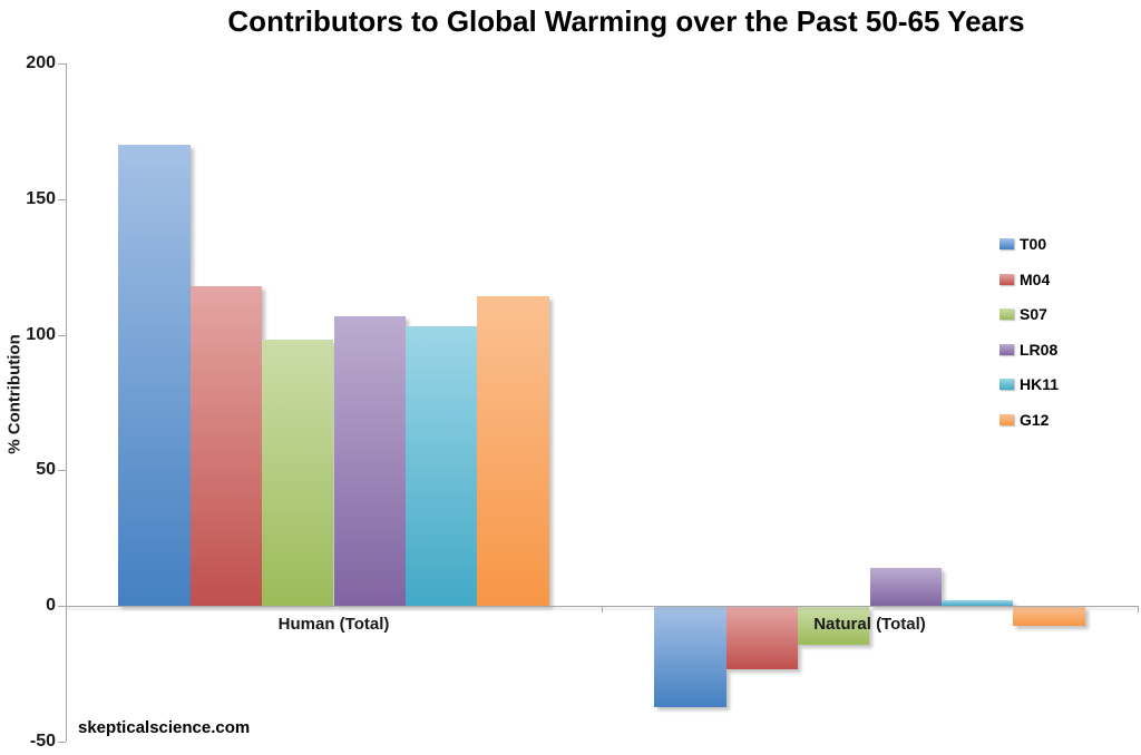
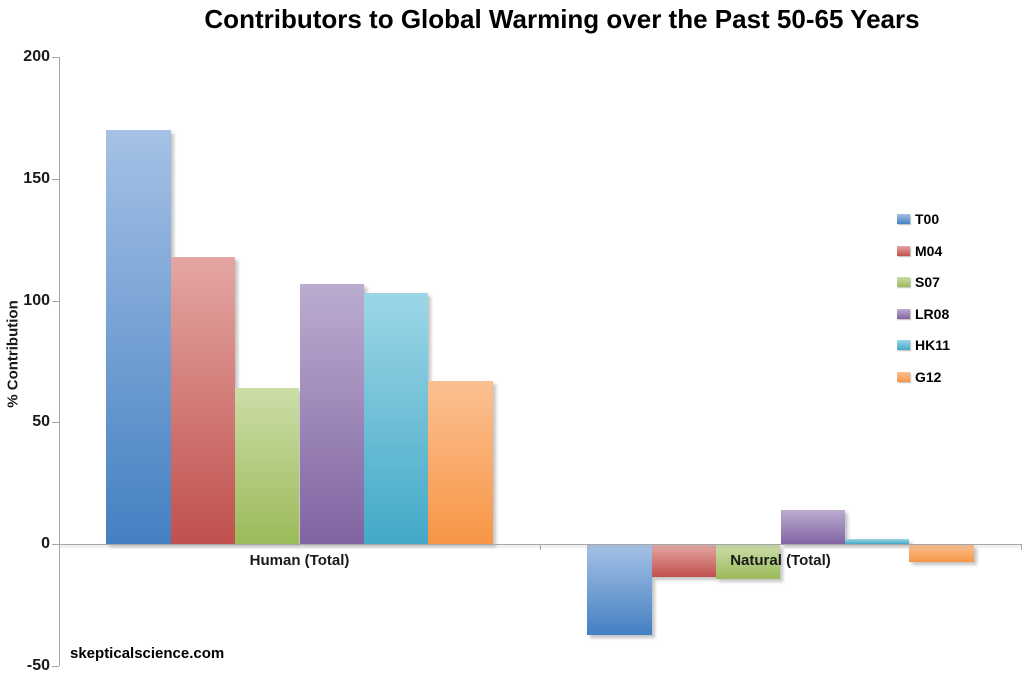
S07/Human (Total): 98 -> 64
G12/Human (Total): 114 -> 67
M04/Natural (Total): -23 -> -13
